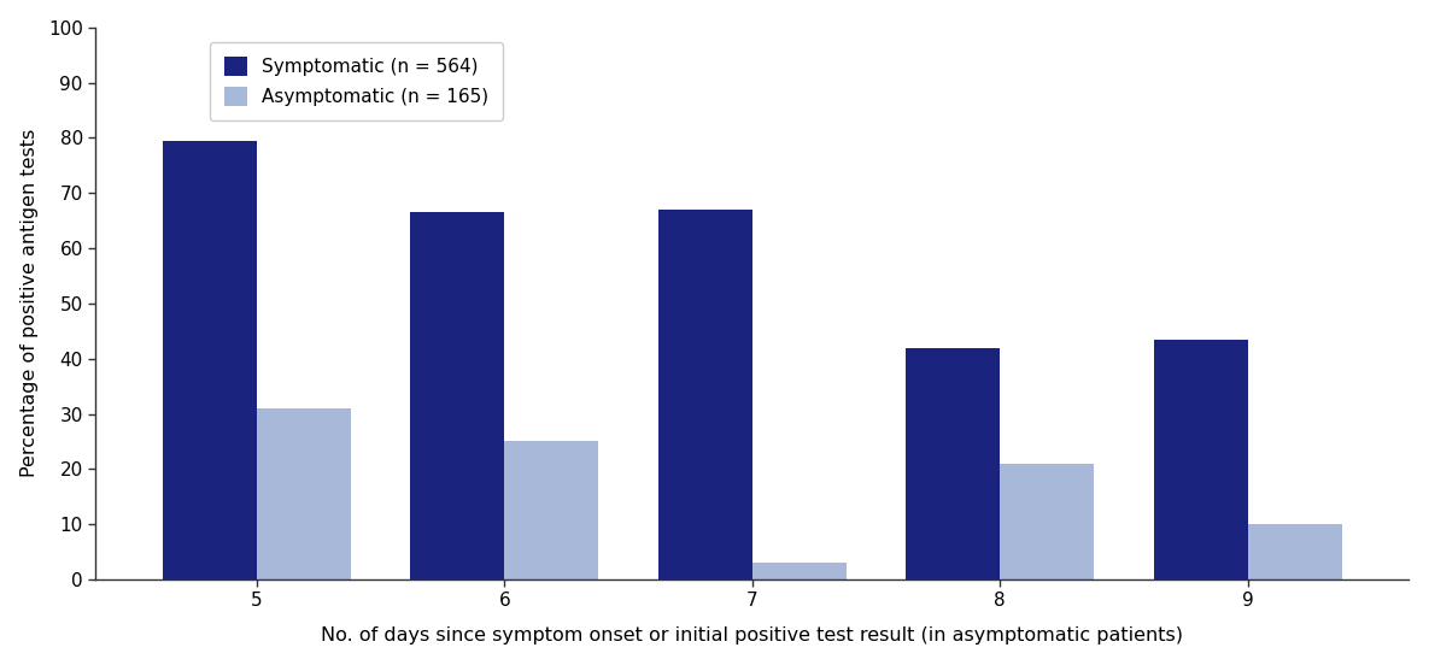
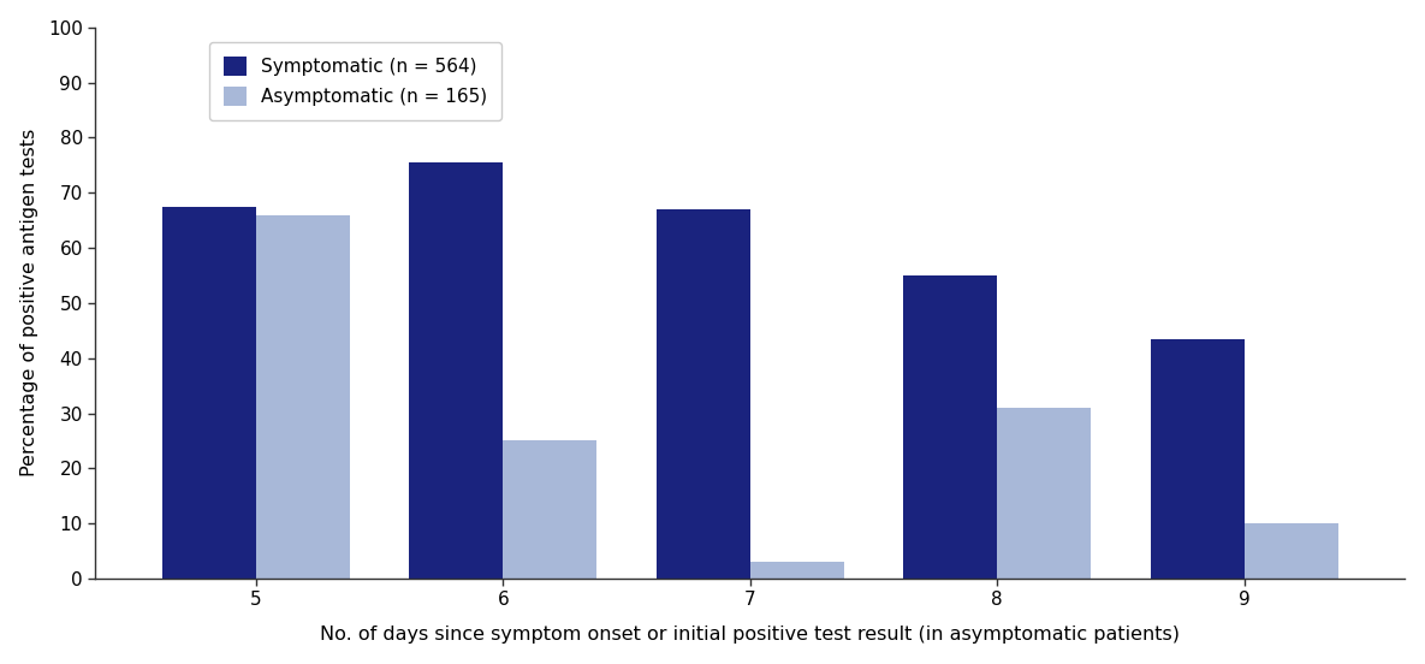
Symptomatic (n = 564)/5: 79.5 -> 67.5
Asymptomatic (n = 165)/5: 31 -> 66
Symptomatic (n = 564)/6: 66.5 -> 75.5
Symptomatic (n = 564)/8: 42.0 -> 55.0
Asymptomatic (n = 165)/8: 21 -> 31
